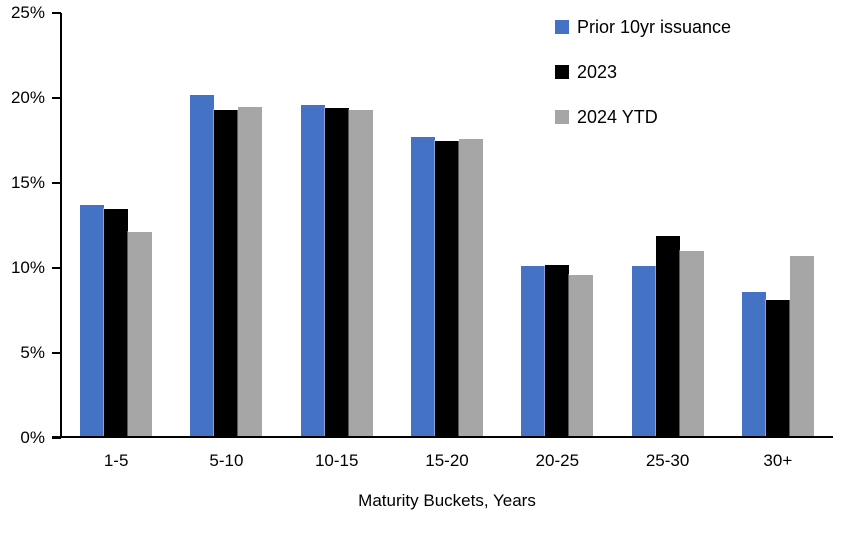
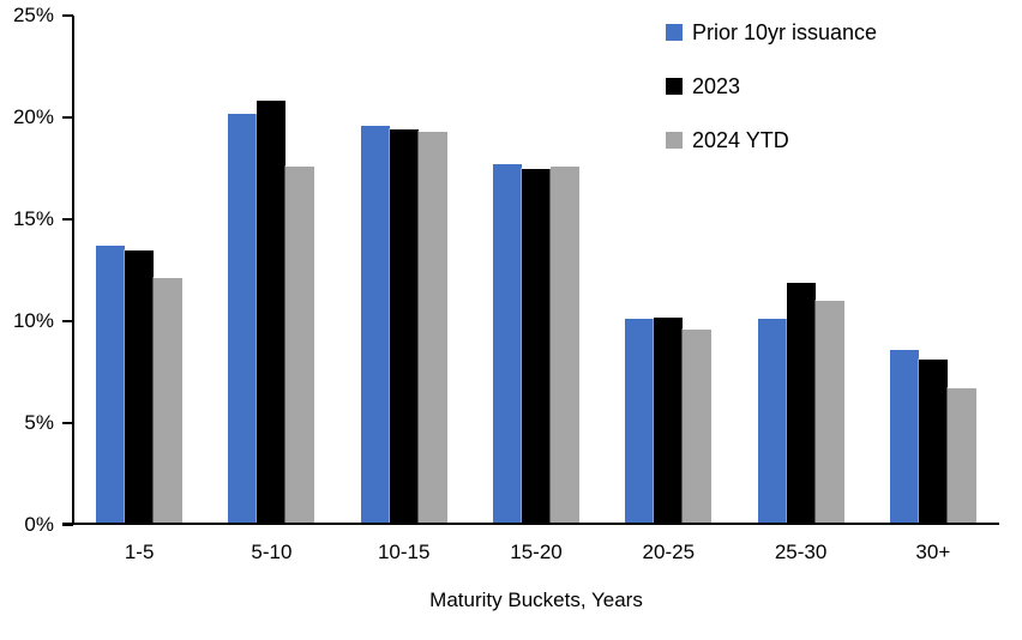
2023/5-10: 19.3% -> 20.8%
2024 YTD/5-10: 19.5% -> 17.6%
2024 YTD/30+: 10.7% -> 6.7%
